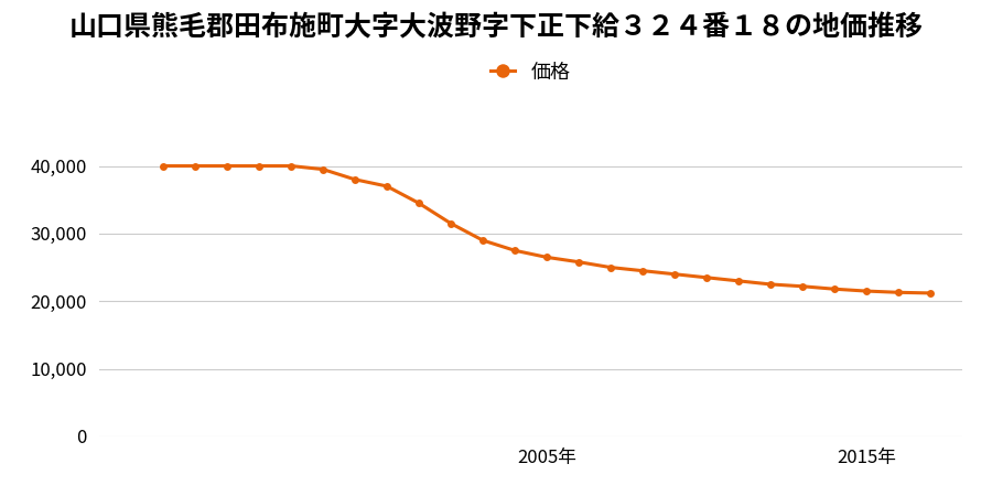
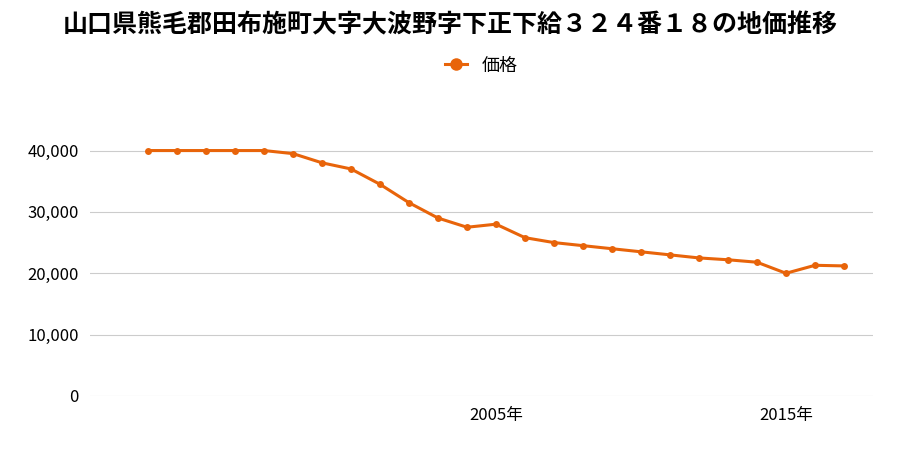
2005年: 26,500 -> 28,000
2015年: 21,500 -> 20,000
